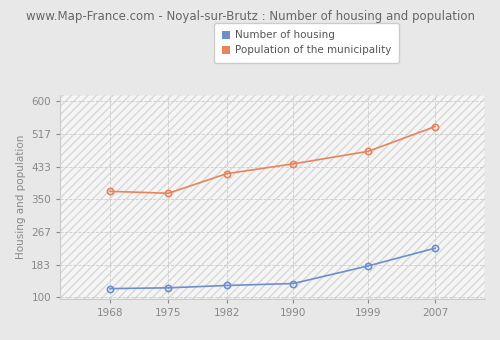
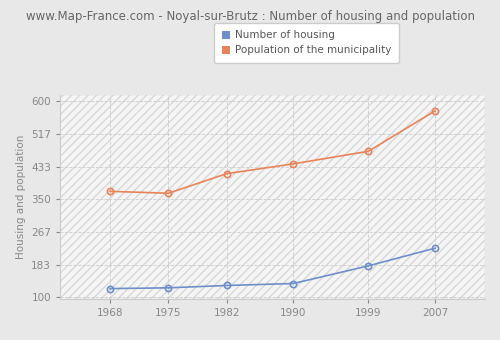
Population of the municipality/2007: 535 -> 575
